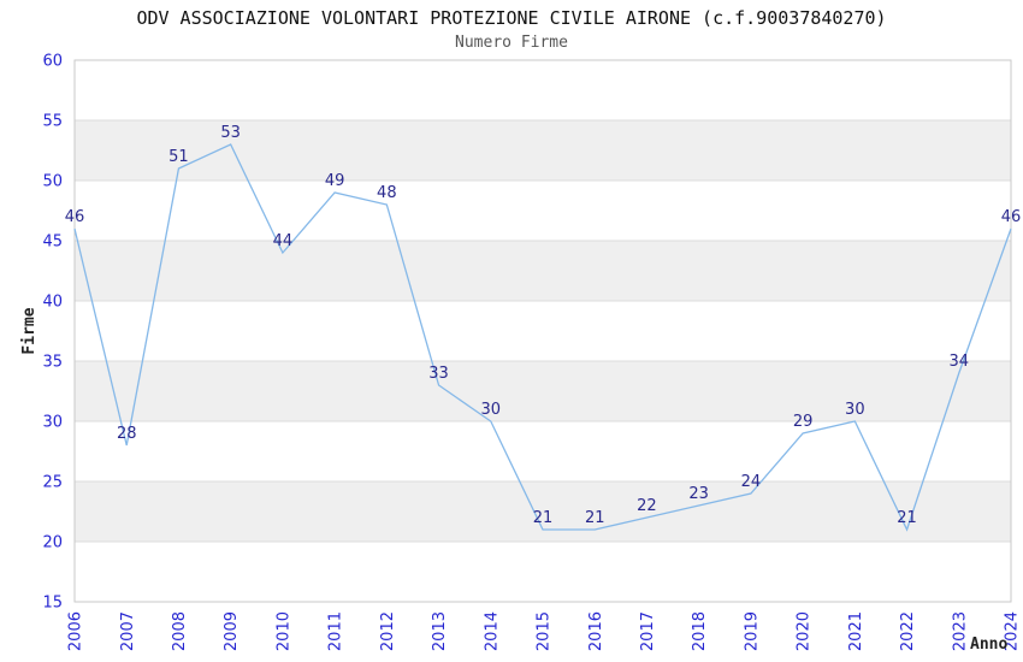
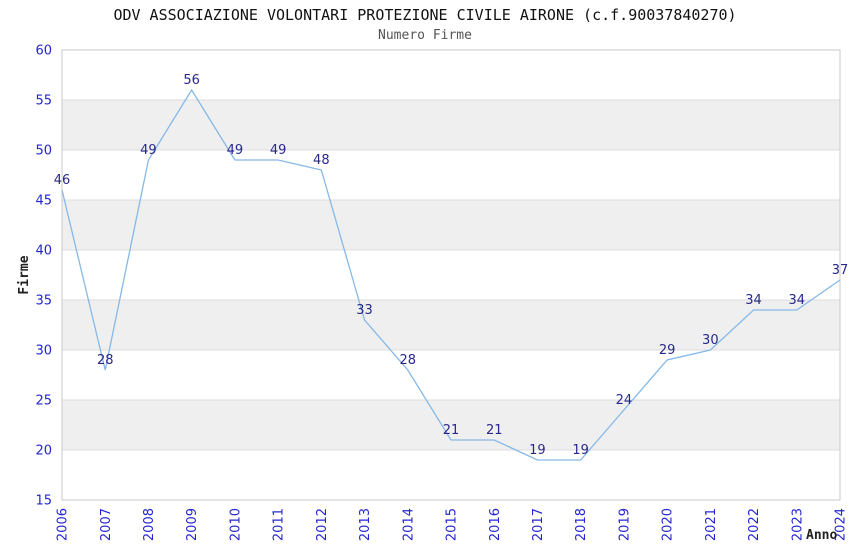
2008: 51 -> 49
2009: 53 -> 56
2010: 44 -> 49
2014: 30 -> 28
2017: 22 -> 19
2018: 23 -> 19
2022: 21 -> 34
2024: 46 -> 37
